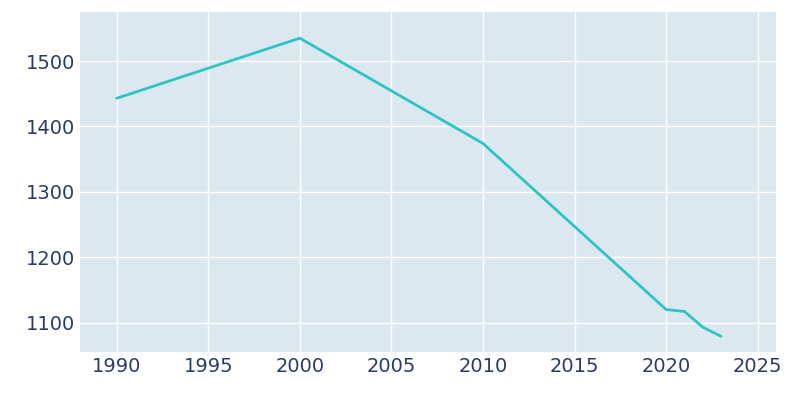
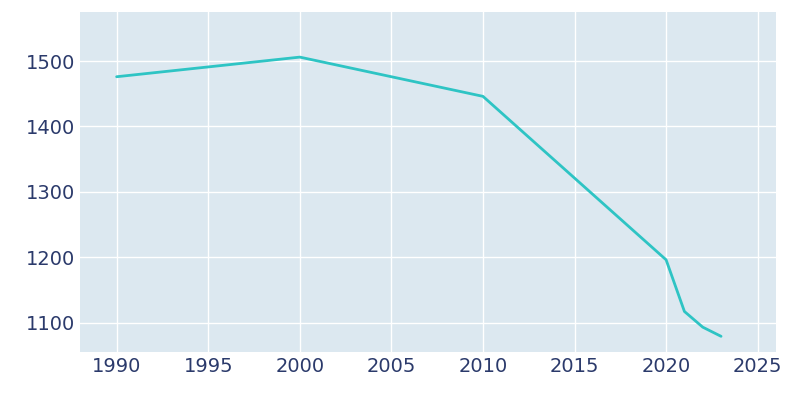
1990: 1443 -> 1476
2000: 1535 -> 1506
2010: 1374 -> 1446
2020: 1120 -> 1196
